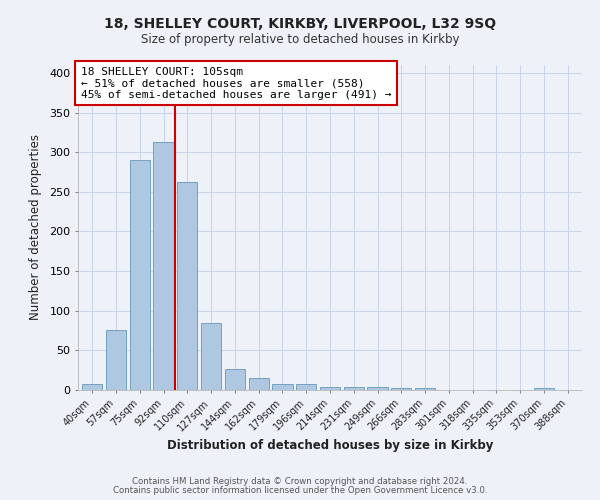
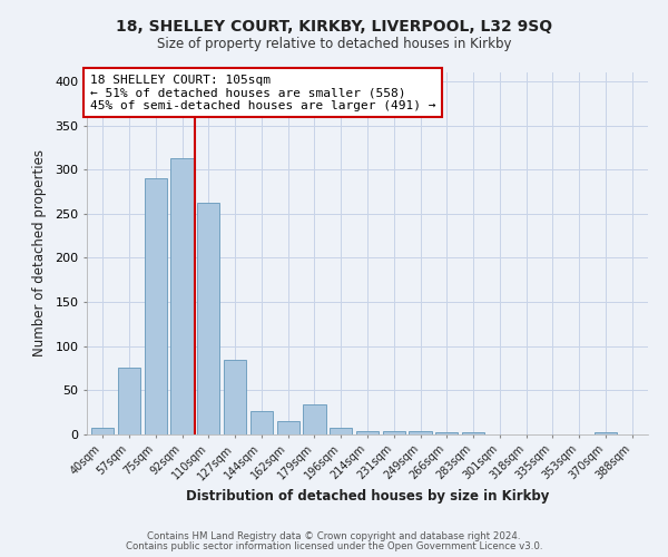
179sqm: 8 -> 34
